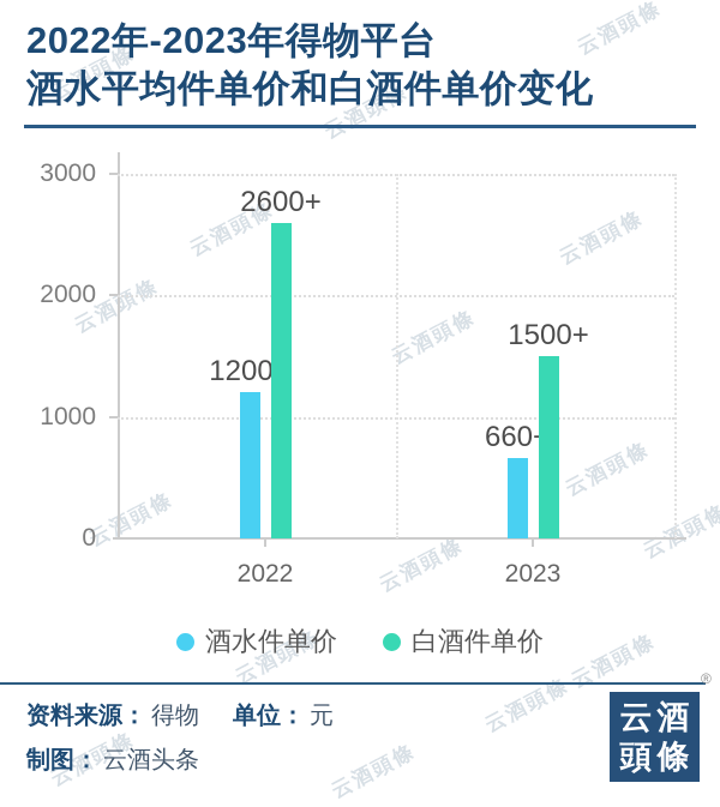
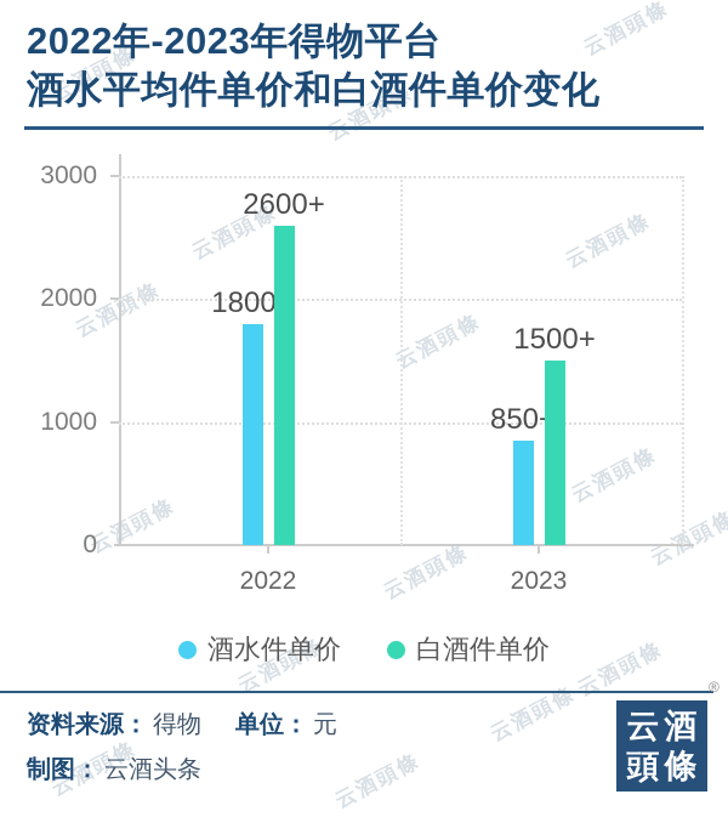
酒水件单价/2022: 1200 -> 1800
酒水件单价/2023: 660 -> 850
